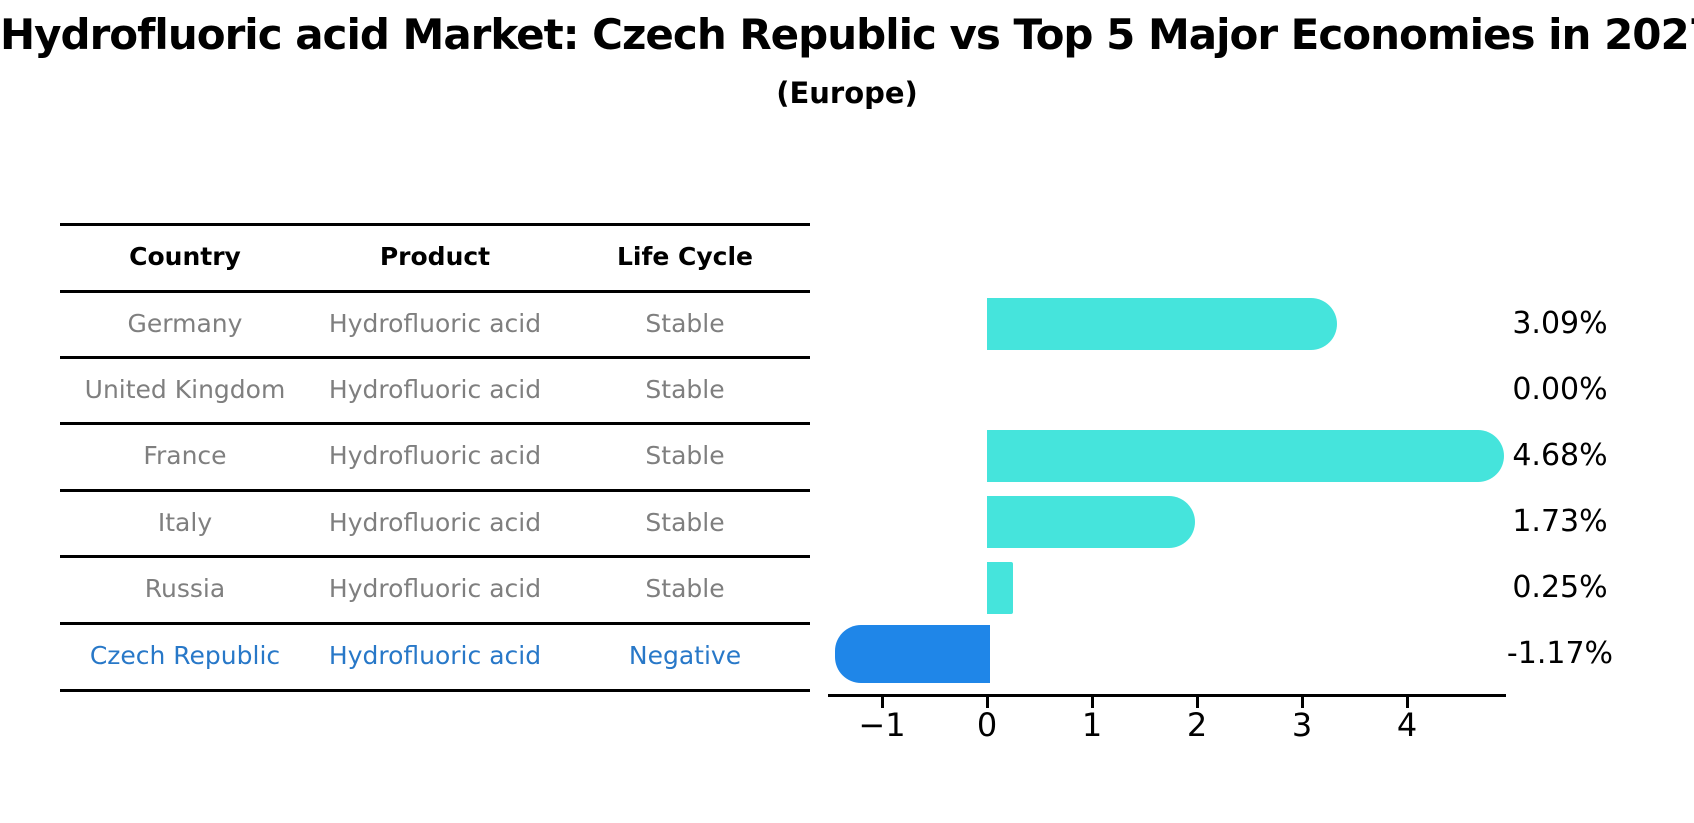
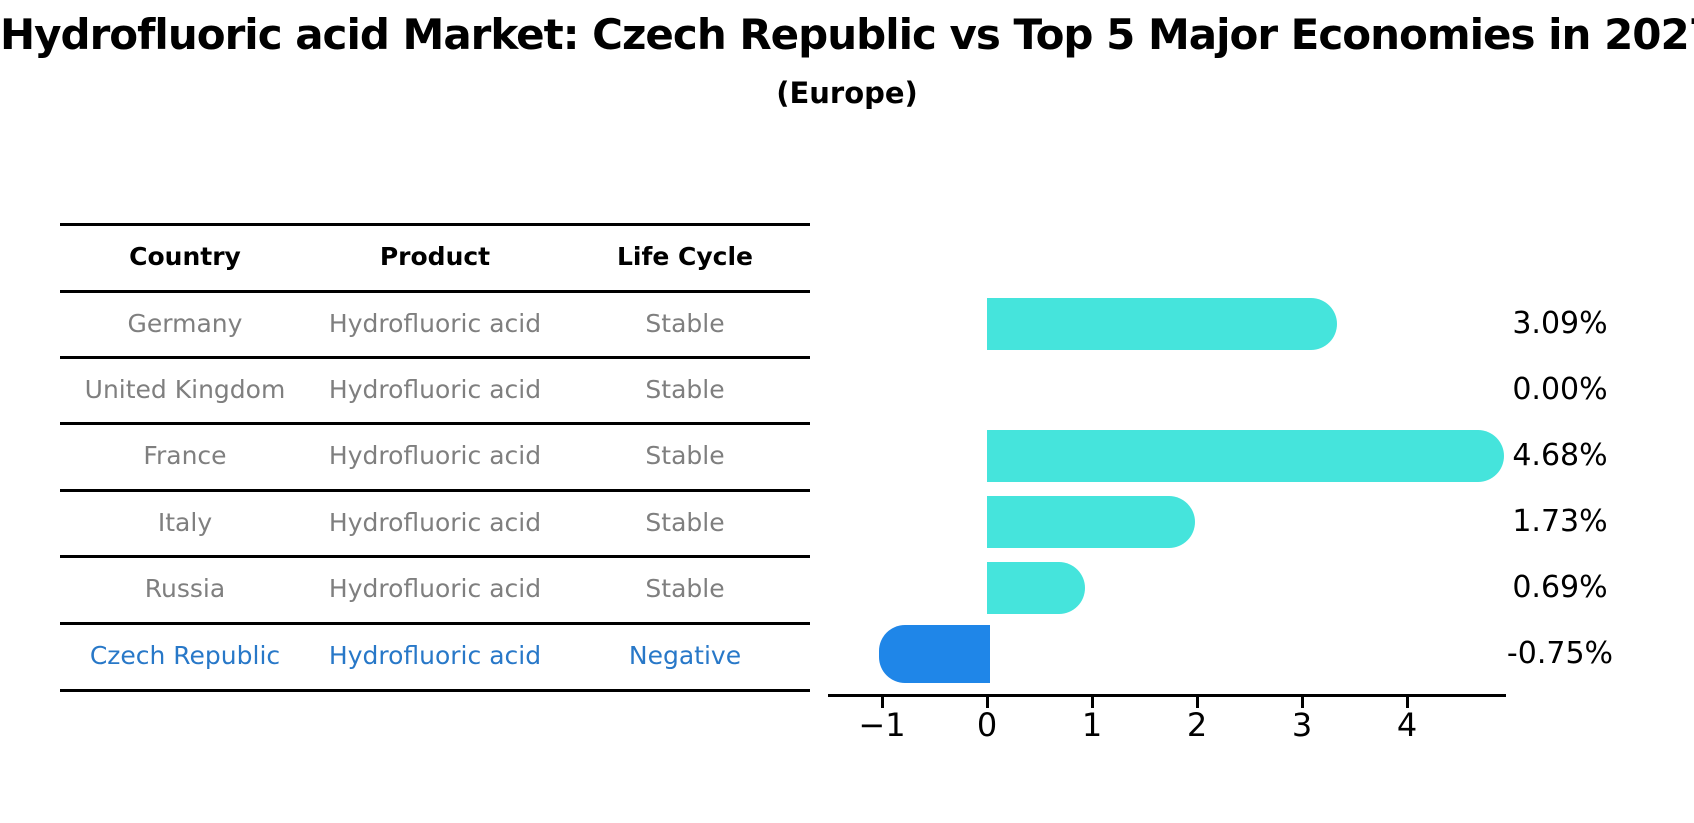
Russia: 0.25% -> 0.69%
Czech Republic: -1.17% -> -0.75%
